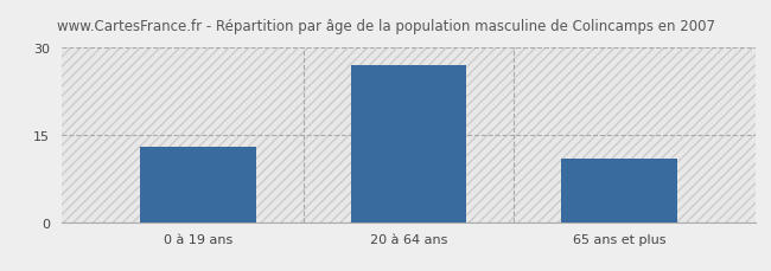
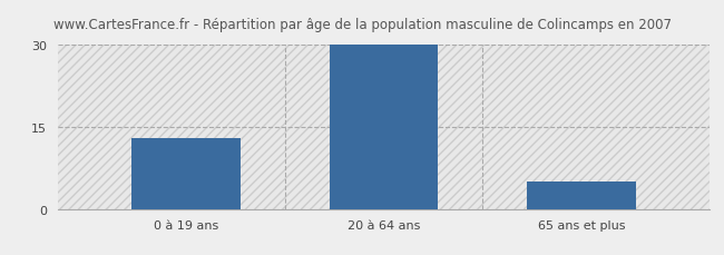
20 à 64 ans: 27 -> 30
65 ans et plus: 11 -> 5
